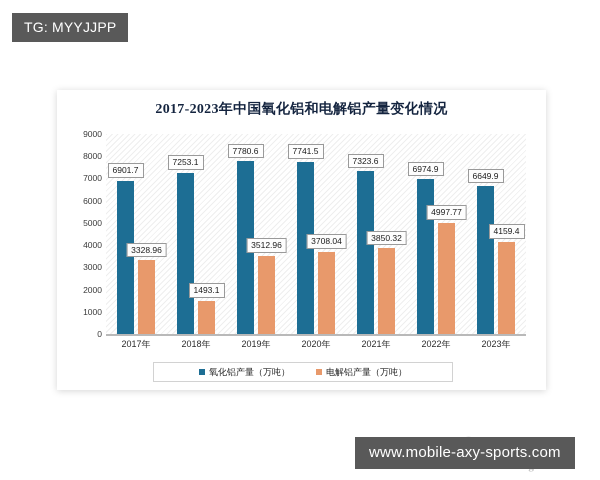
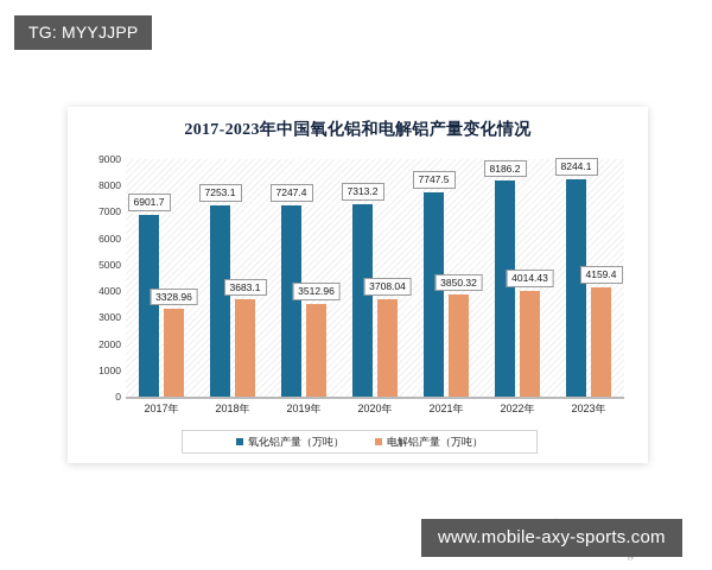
电解铝产量（万吨）/2018年: 1493.1 -> 3683.1
氧化铝产量（万吨）/2019年: 7780.6 -> 7247.4
氧化铝产量（万吨）/2020年: 7741.5 -> 7313.2
氧化铝产量（万吨）/2021年: 7323.6 -> 7747.5
氧化铝产量（万吨）/2022年: 6974.9 -> 8186.2
电解铝产量（万吨）/2022年: 4997.77 -> 4014.43
氧化铝产量（万吨）/2023年: 6649.9 -> 8244.1
